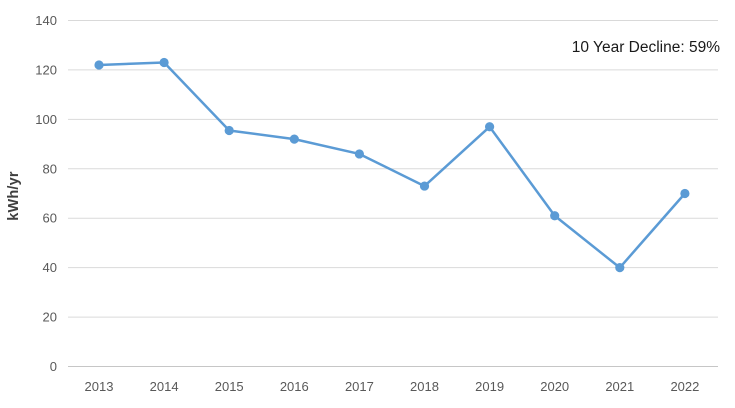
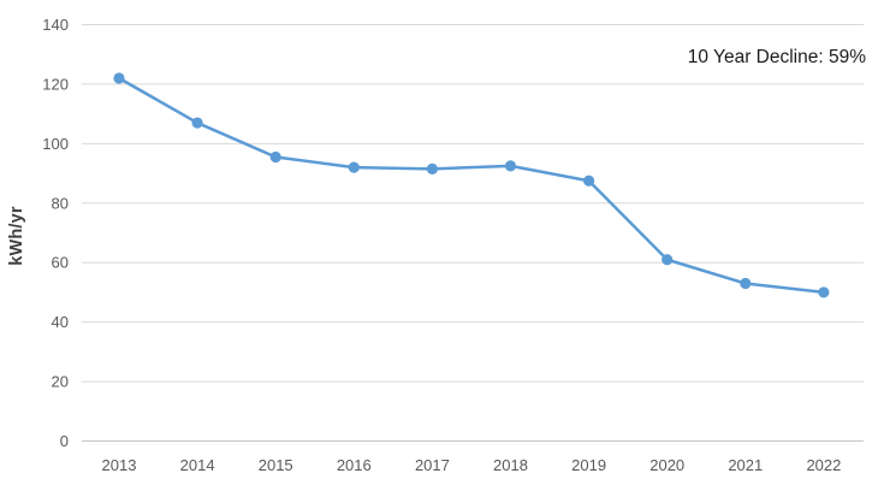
2014: 123 -> 107
2017: 86 -> 92
2018: 73 -> 92
2019: 97 -> 88
2021: 40 -> 53
2022: 70 -> 50
